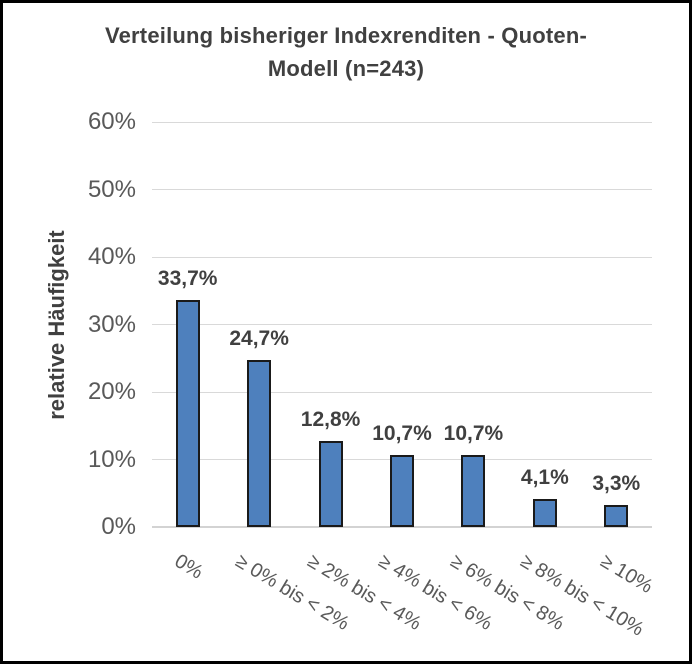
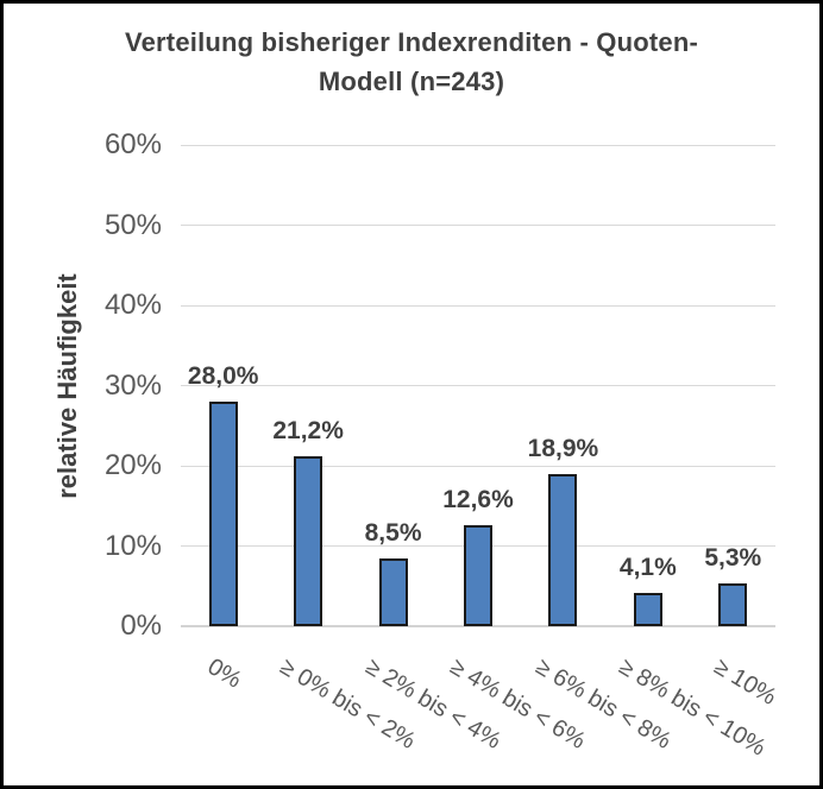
0%: 33,7% -> 28,0%
≥ 0% bis < 2%: 24,7% -> 21,2%
≥ 2% bis < 4%: 12,8% -> 8,5%
≥ 4% bis < 6%: 10,7% -> 12,6%
≥ 6% bis < 8%: 10,7% -> 18,9%
≥ 10%: 3,3% -> 5,3%
